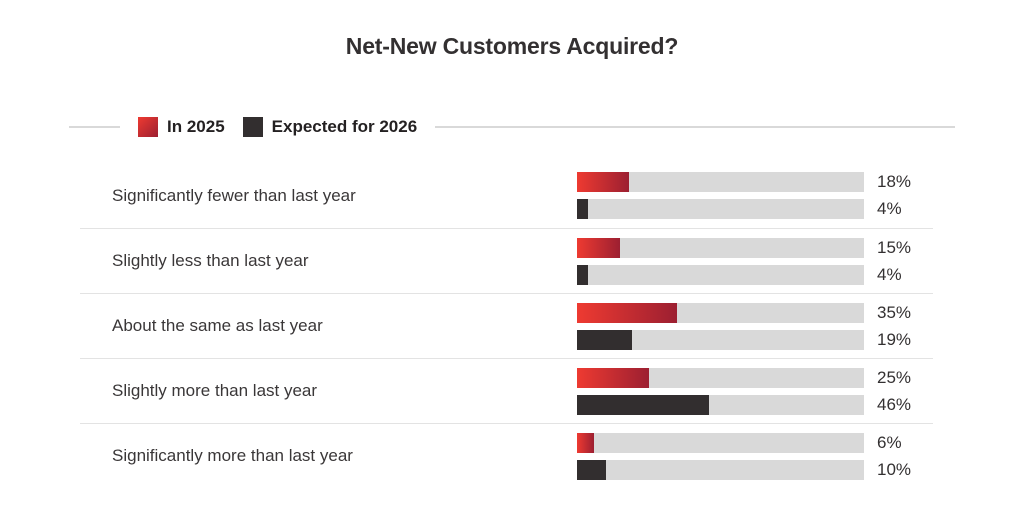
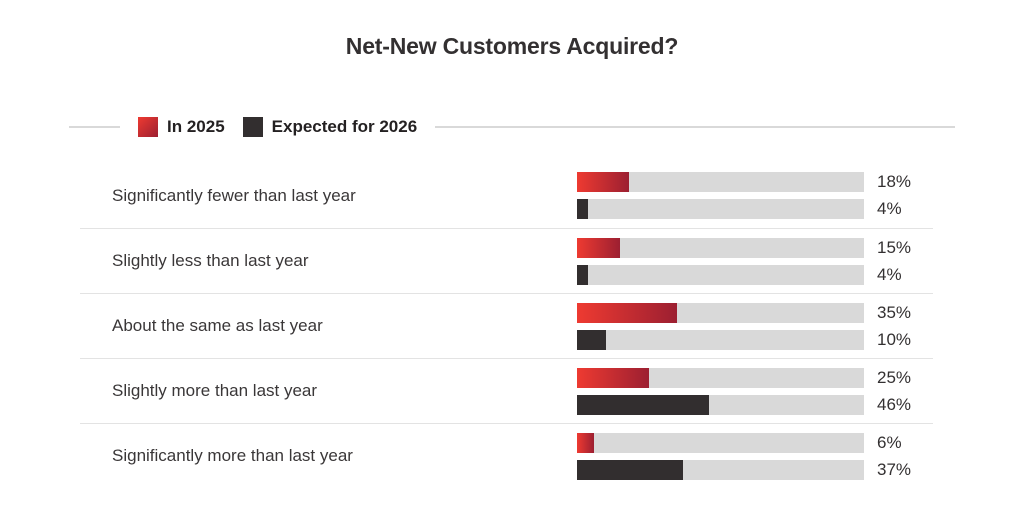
Expected for 2026/About the same as last year: 19% -> 10%
Expected for 2026/Significantly more than last year: 10% -> 37%
